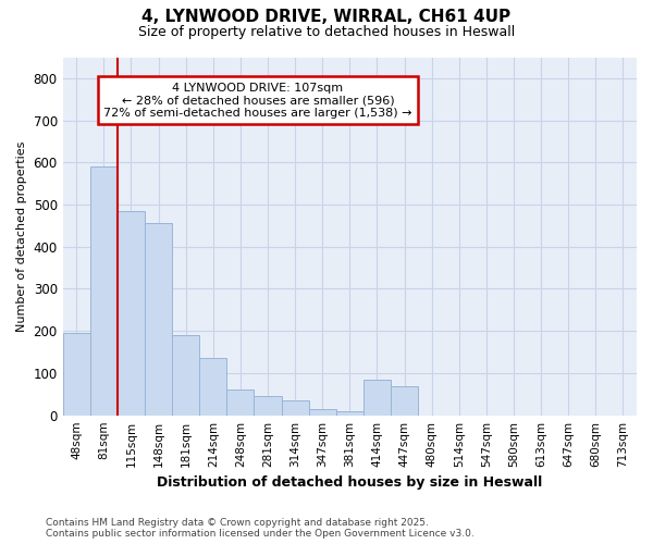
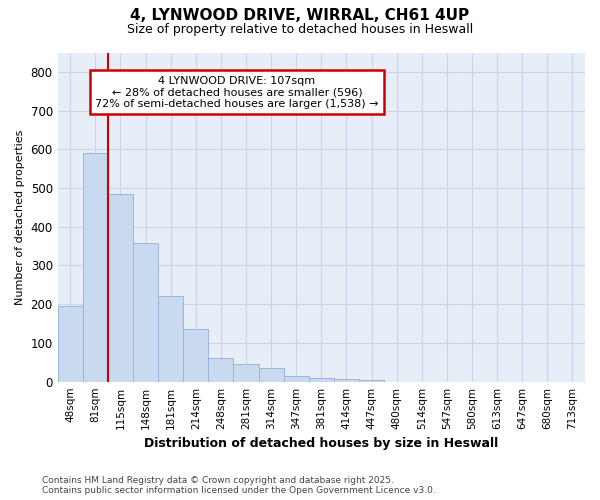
148sqm: 455 -> 358
181sqm: 190 -> 220
414sqm: 85 -> 8
447sqm: 70 -> 5
